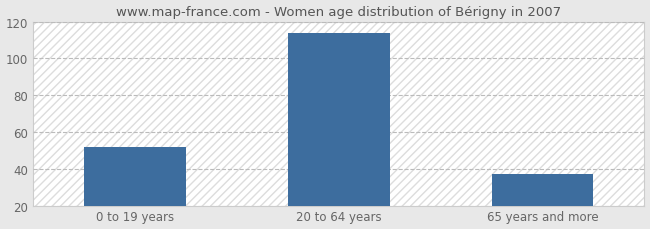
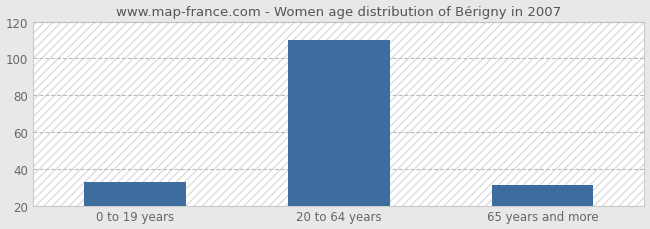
0 to 19 years: 52 -> 33
20 to 64 years: 114 -> 110
65 years and more: 37 -> 31
